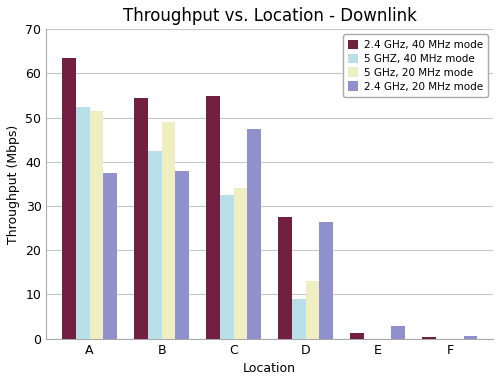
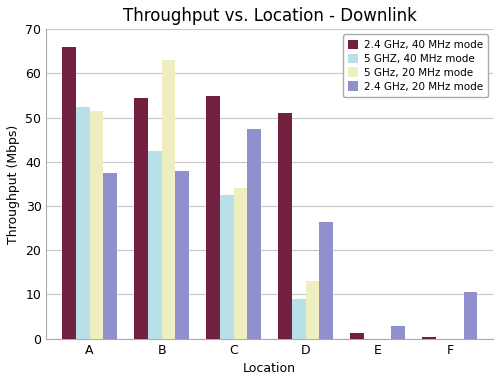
2.4 GHz, 40 MHz mode/A: 63.5 -> 66.0
5 GHz, 20 MHz mode/B: 49.0 -> 63.0
2.4 GHz, 40 MHz mode/D: 27.5 -> 51.0
2.4 GHz, 20 MHz mode/F: 0.7 -> 10.5
